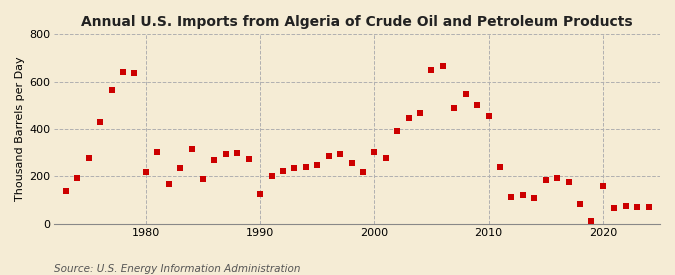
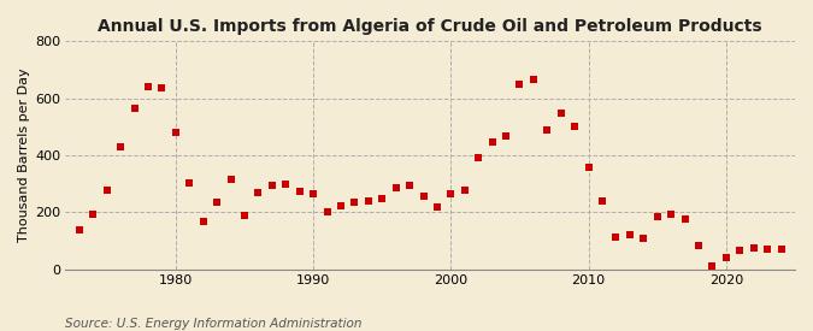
1980: 220 -> 480
1990: 125 -> 265
2000: 305 -> 265
2010: 455 -> 360
2020: 160 -> 40
